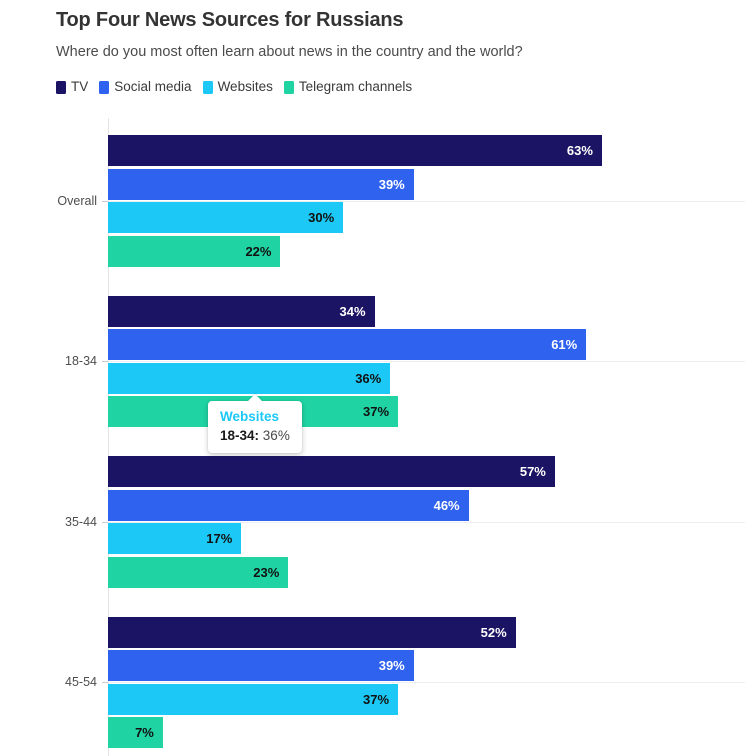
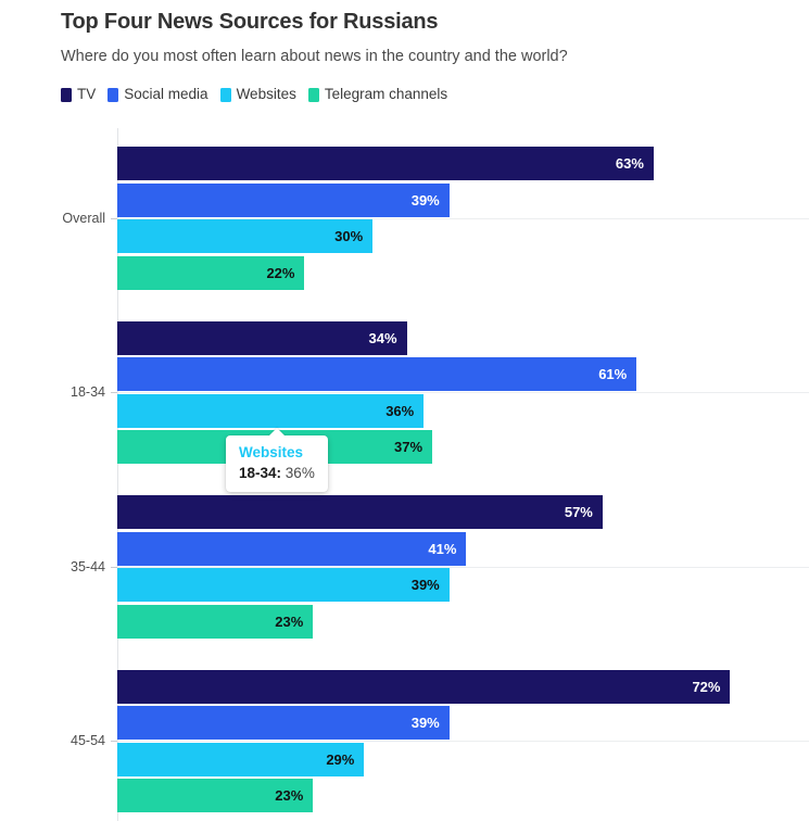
Social media/35-44: 46% -> 41%
Websites/35-44: 17% -> 39%
TV/45-54: 52% -> 72%
Websites/45-54: 37% -> 29%
Telegram channels/45-54: 7% -> 23%
